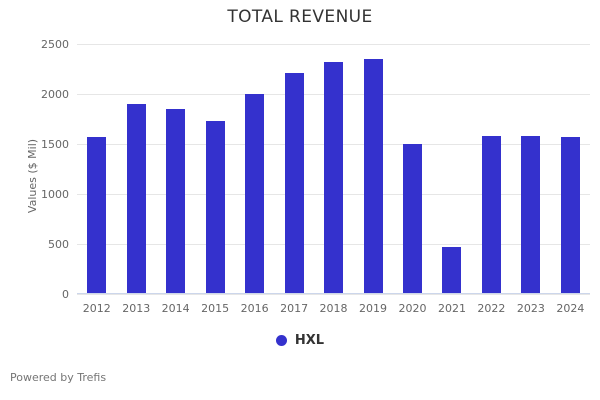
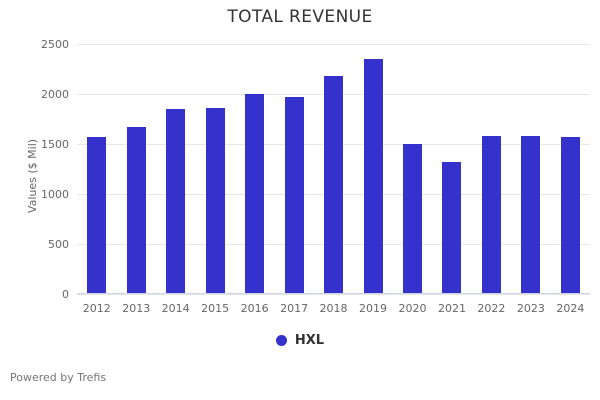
2013: 1900 -> 1680
2015: 1730 -> 1860
2017: 2210 -> 1970
2018: 2320 -> 2180
2021: 470 -> 1320
